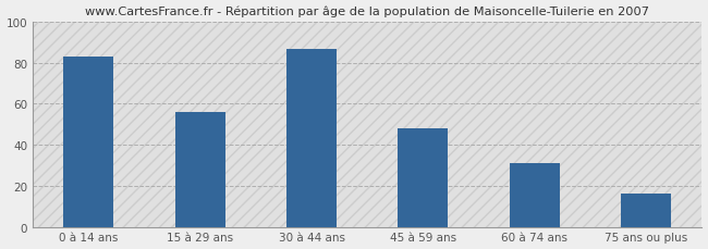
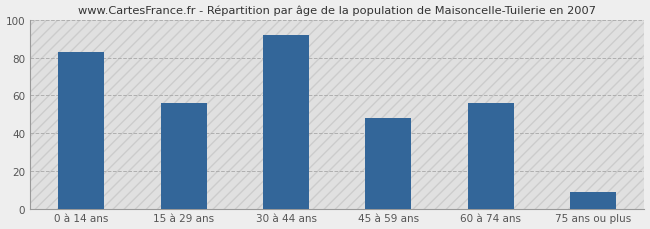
30 à 44 ans: 87 -> 92
60 à 74 ans: 31 -> 56
75 ans ou plus: 16 -> 9
